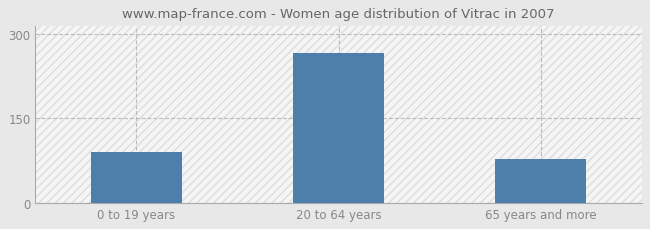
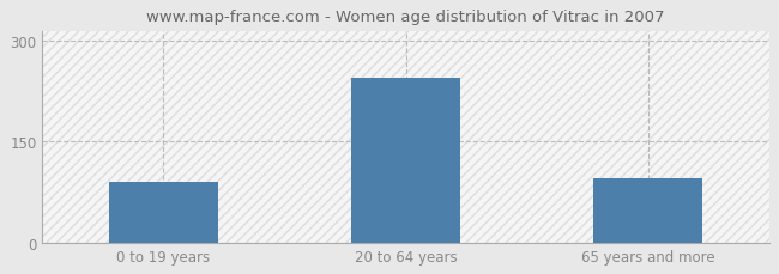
20 to 64 years: 266 -> 245
65 years and more: 78 -> 95
